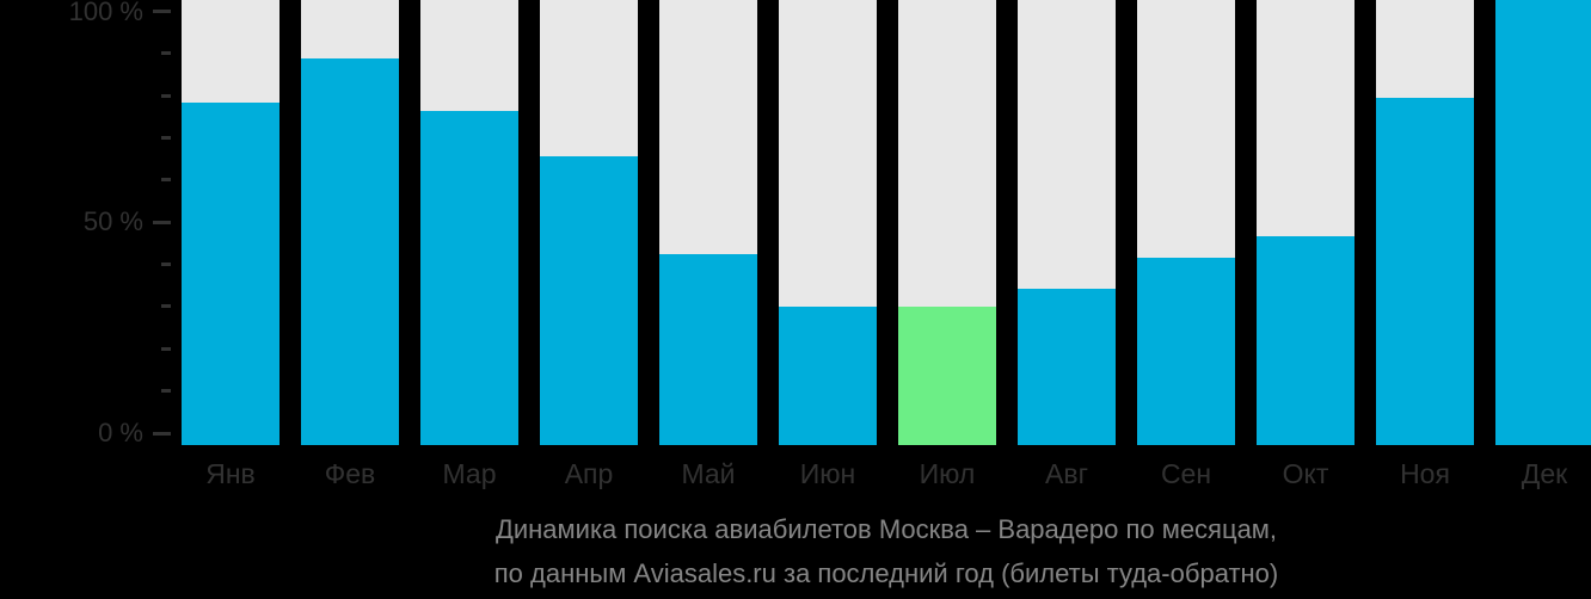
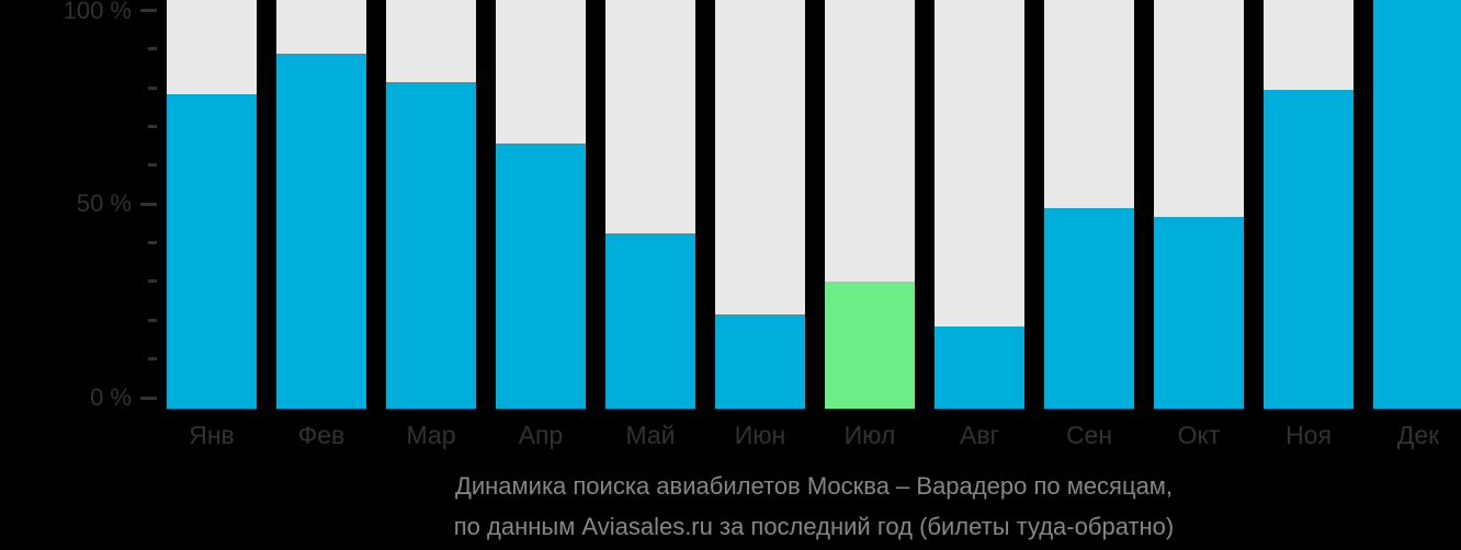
Мар: 75% -> 80%
Июн: 31% -> 23%
Авг: 35% -> 20%
Сен: 42% -> 49%
